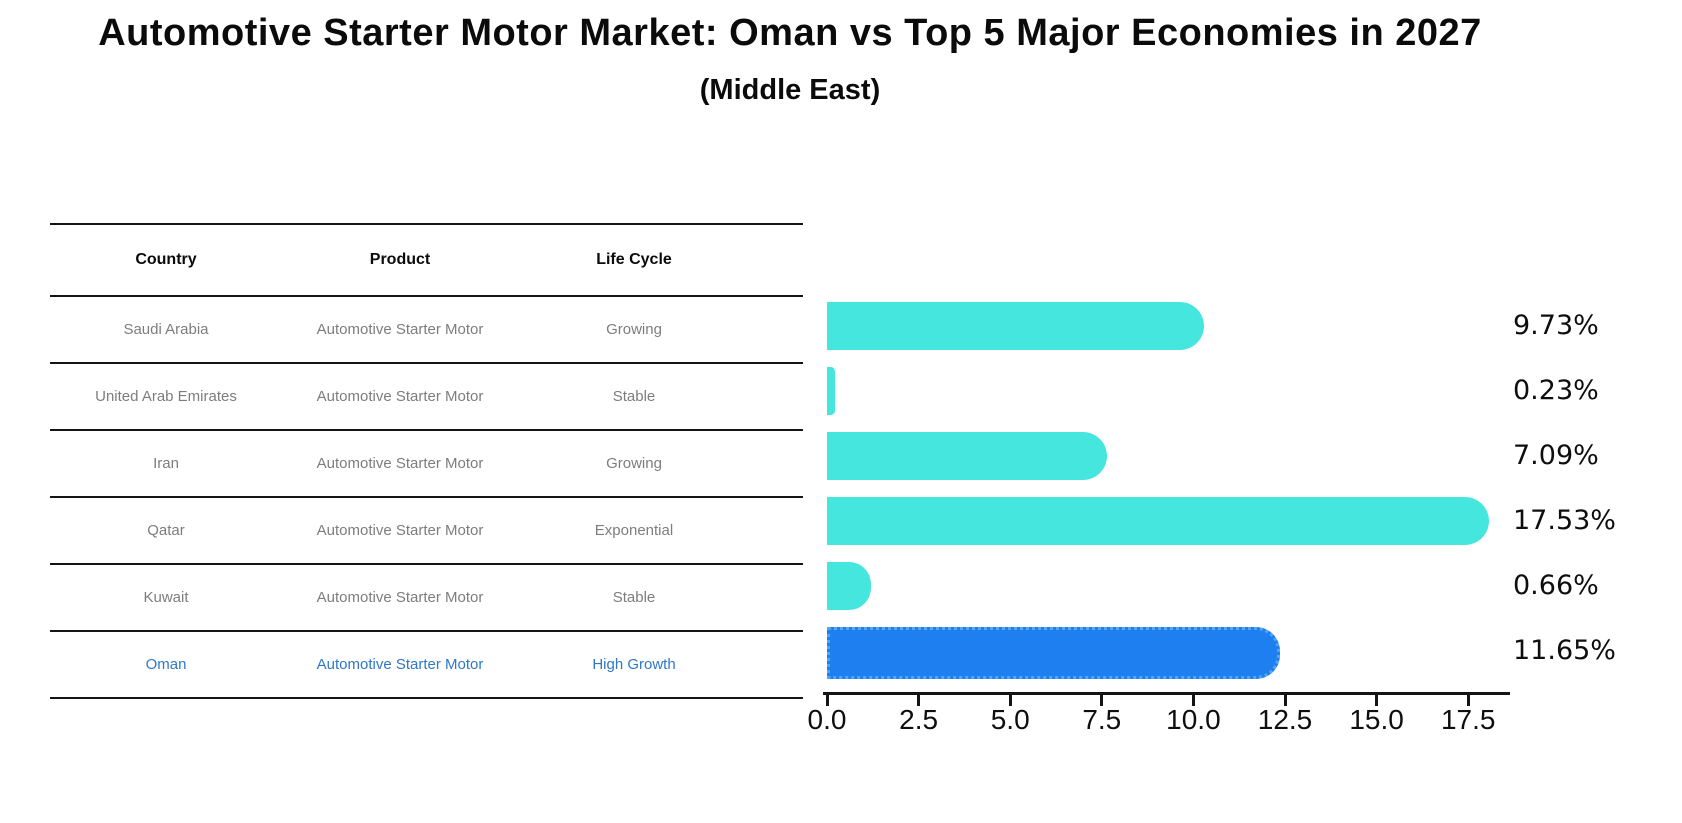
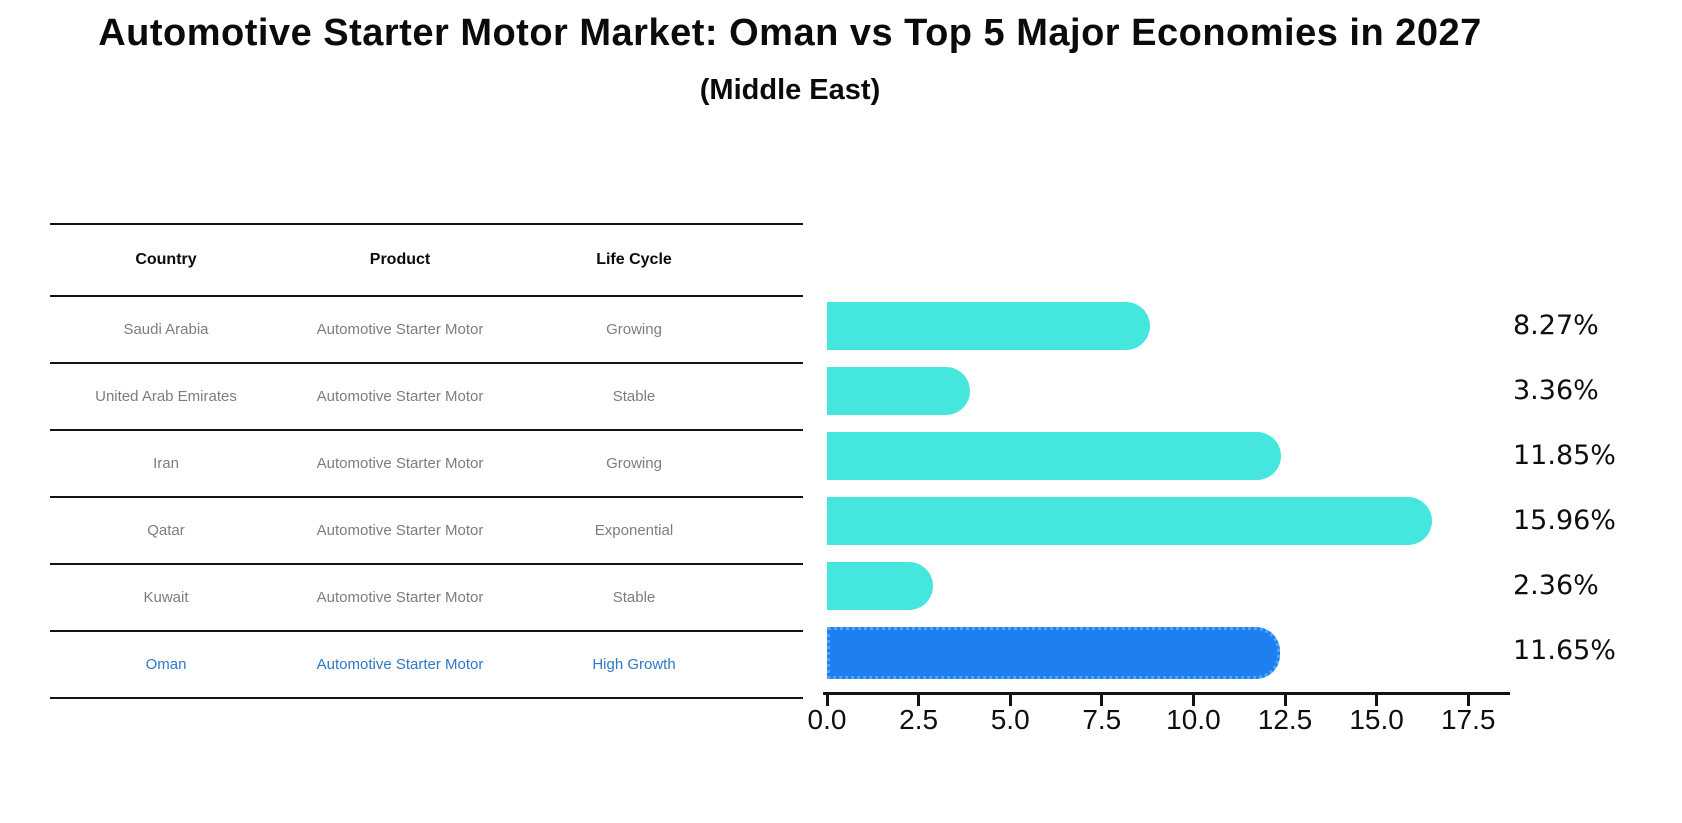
Saudi Arabia: 9.73% -> 8.27%
United Arab Emirates: 0.23% -> 3.36%
Iran: 7.09% -> 11.85%
Qatar: 17.53% -> 15.96%
Kuwait: 0.66% -> 2.36%
